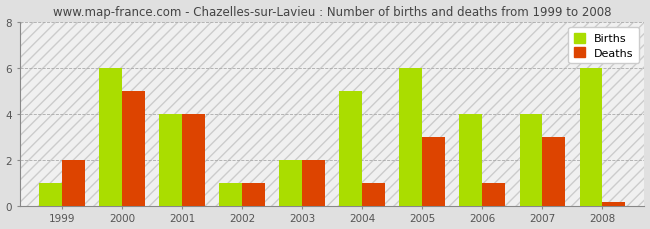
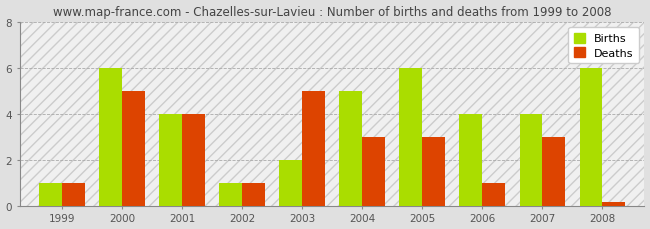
Deaths/1999: 2.00 -> 1.00
Deaths/2003: 2.00 -> 5.00
Deaths/2004: 1.00 -> 3.00
